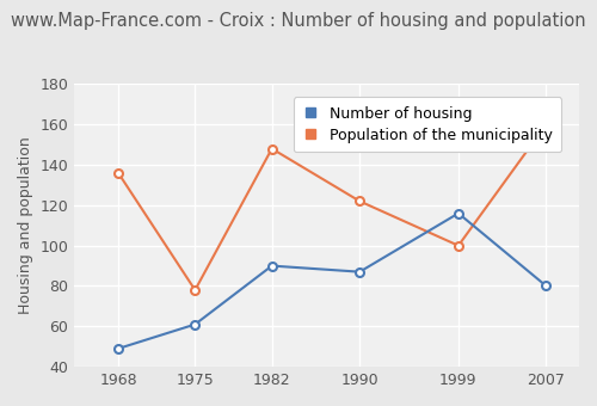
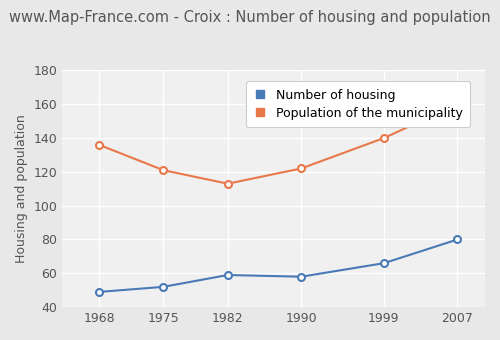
Number of housing/1975: 61 -> 52
Population of the municipality/1975: 78 -> 121
Number of housing/1982: 90 -> 59
Population of the municipality/1982: 148 -> 113
Number of housing/1990: 87 -> 58
Number of housing/1999: 116 -> 66
Population of the municipality/1999: 100 -> 140
